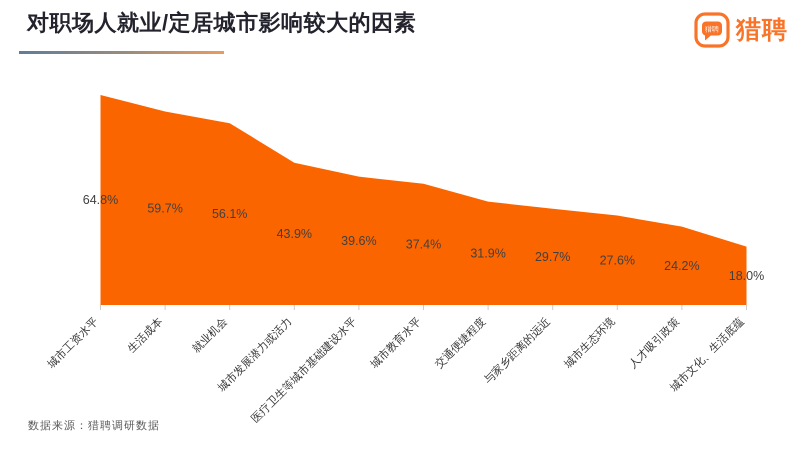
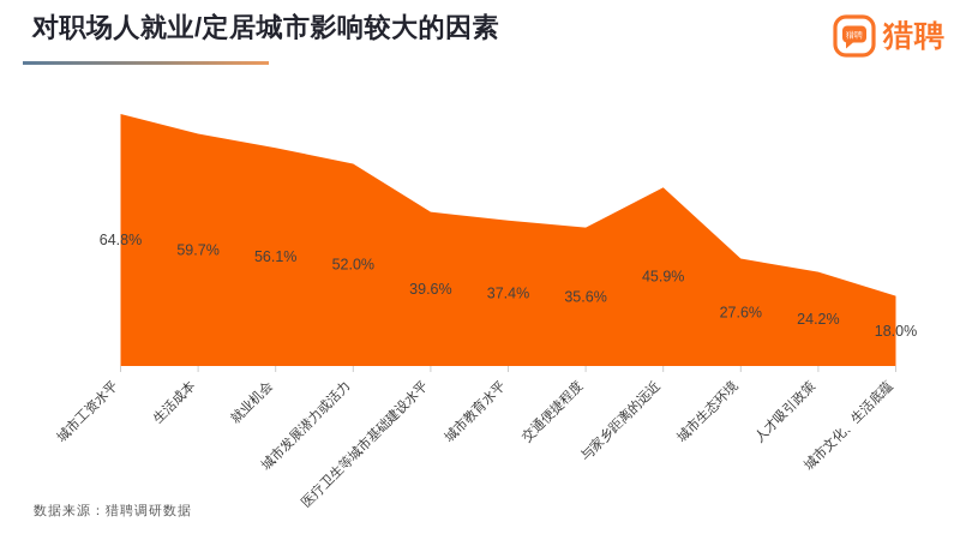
城市发展潜力或活力: 43.9% -> 52.0%
交通便捷程度: 31.9% -> 35.6%
与家乡距离的远近: 29.7% -> 45.9%
